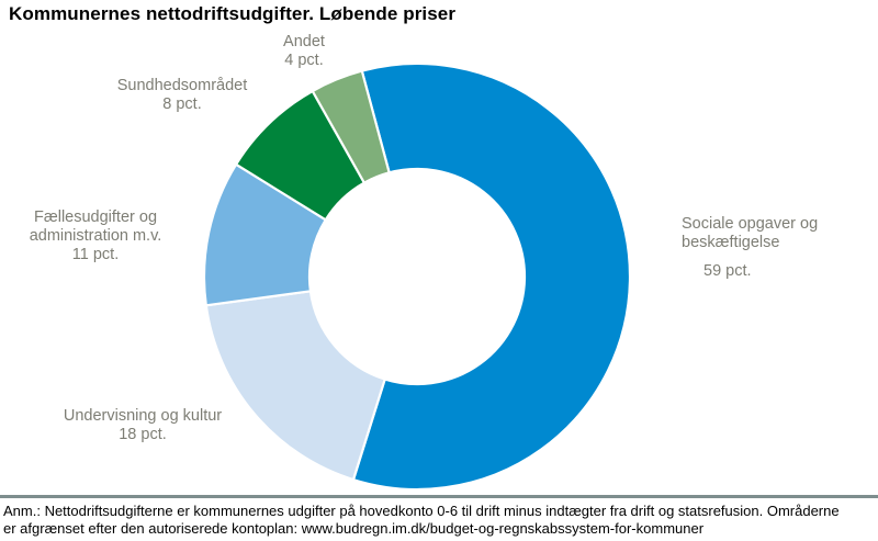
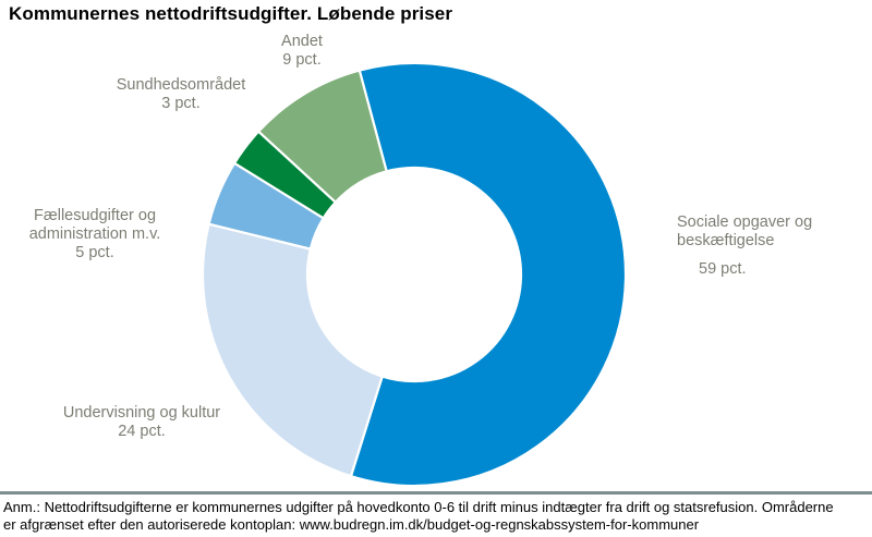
Undervisning og kultur: 18 -> 24
Fællesudgifter og administration m.v.: 11 -> 5
Sundhedsområdet: 8 -> 3
Andet: 4 -> 9
